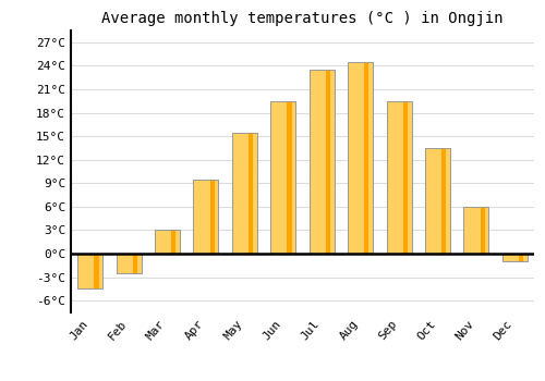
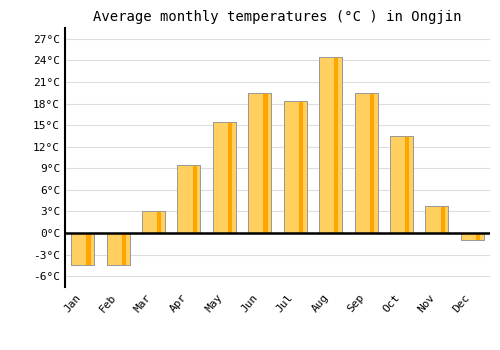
Feb: -2.5°C -> -4.4°C
Jul: 23.5°C -> 18.4°C
Nov: 6.0°C -> 3.8°C
